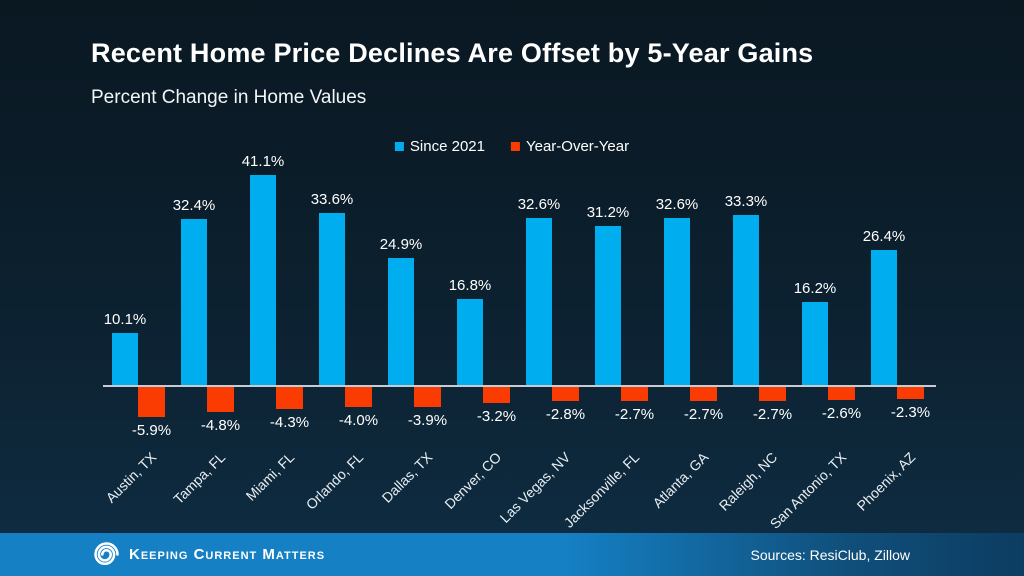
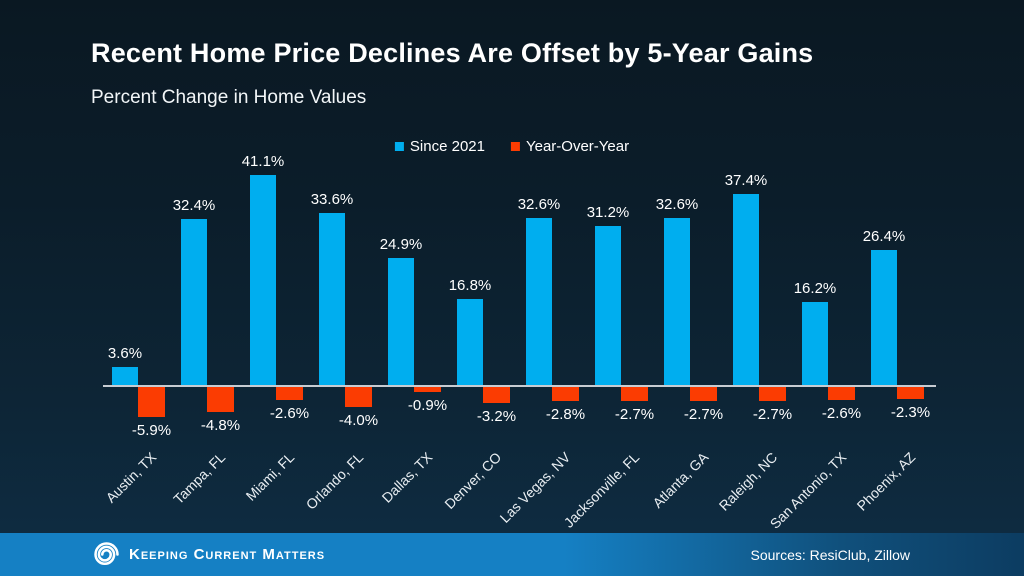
Since 2021/Austin, TX: 10.1% -> 3.6%
Year-Over-Year/Miami, FL: -4.3% -> -2.6%
Year-Over-Year/Dallas, TX: -3.9% -> -0.9%
Since 2021/Raleigh, NC: 33.3% -> 37.4%
